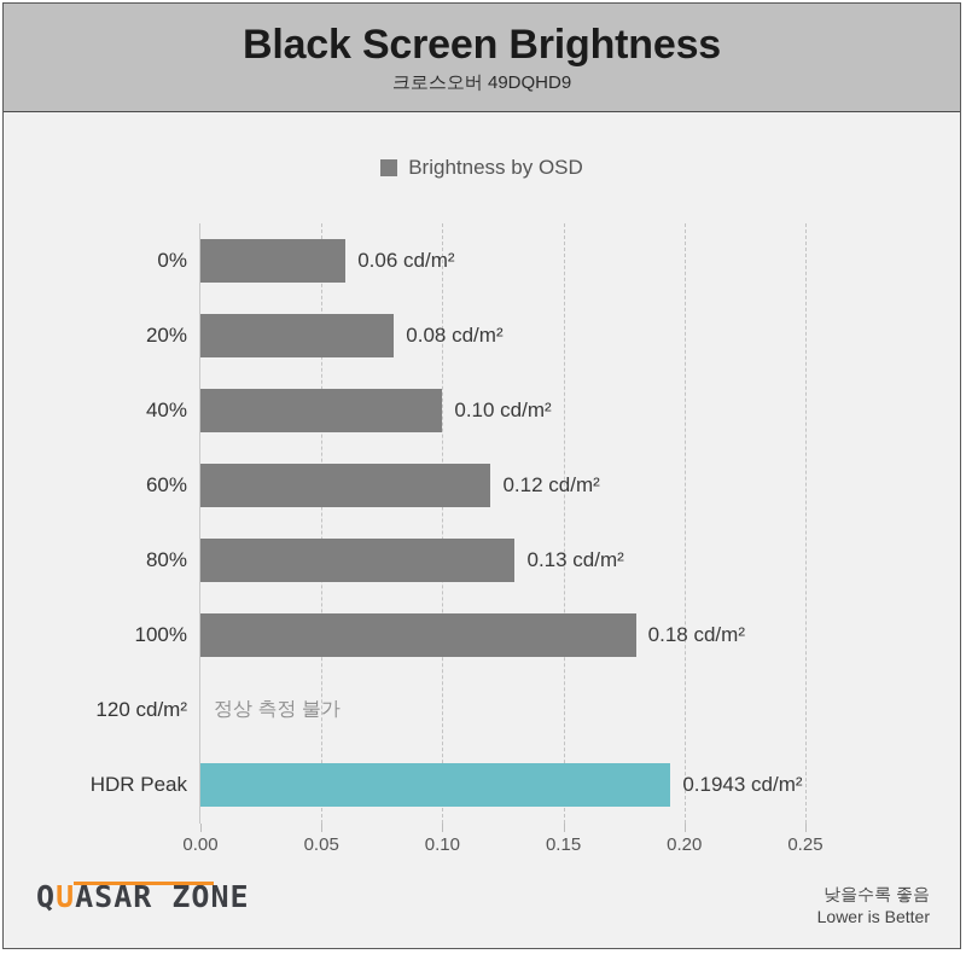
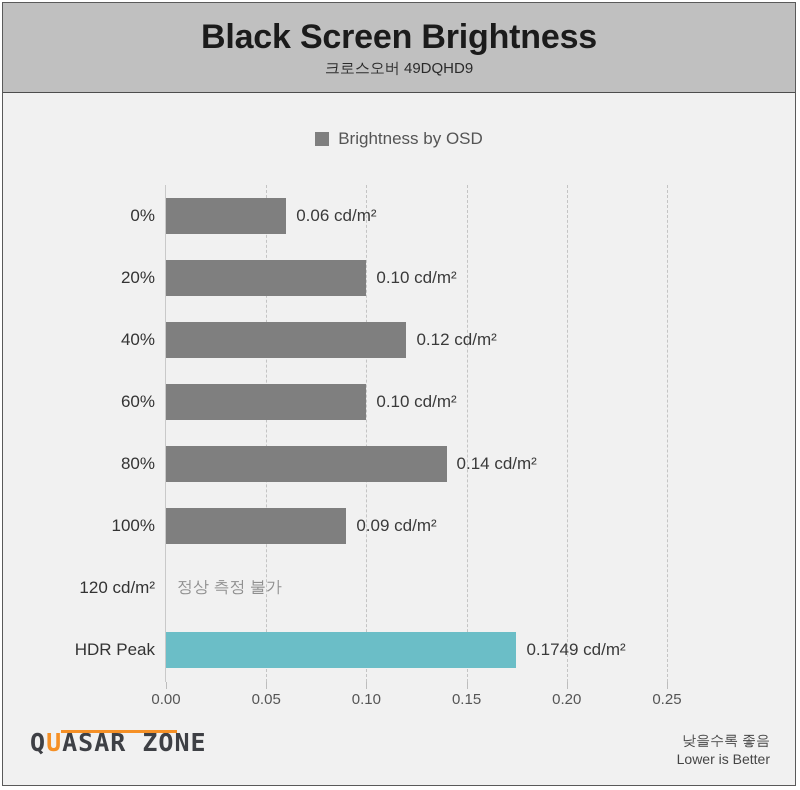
20%: 0.08 -> 0.10
40%: 0.10 -> 0.12
60%: 0.12 -> 0.10
80%: 0.13 -> 0.14
100%: 0.18 -> 0.09
HDR Peak: 0.1943 -> 0.1749
